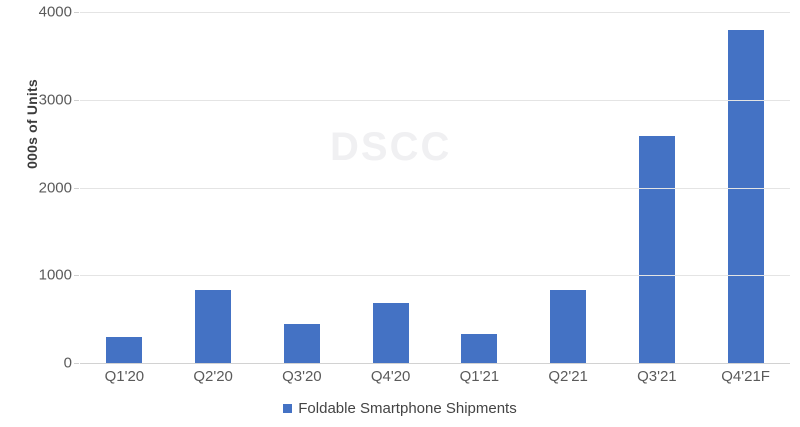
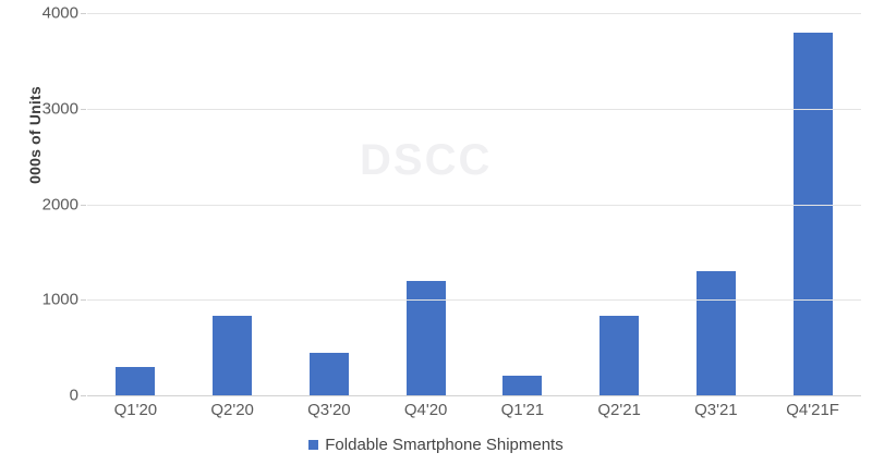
Q4'20: 700 -> 1200
Q1'21: 300 -> 200
Q3'21: 2600 -> 1300
